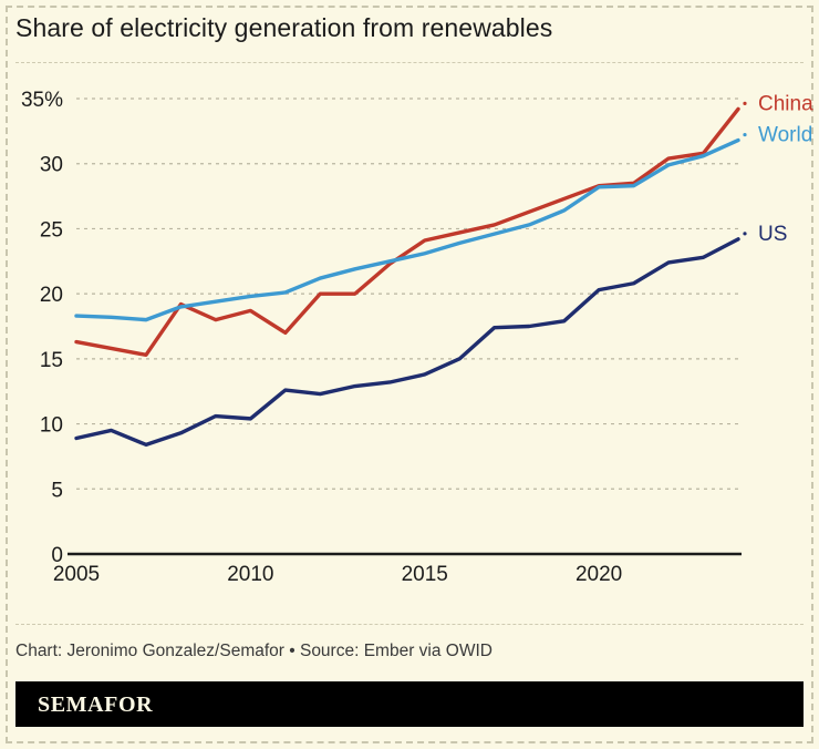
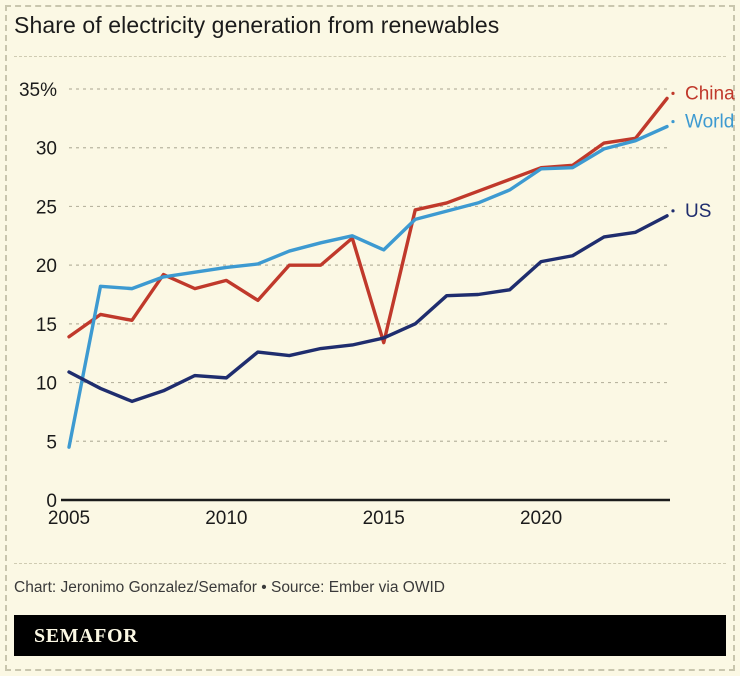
China/2005: 16.3% -> 13.9%
World/2005: 18.3% -> 4.5%
US/2005: 8.9% -> 10.9%
China/2015: 24.1% -> 13.4%
World/2015: 23.1% -> 21.3%
